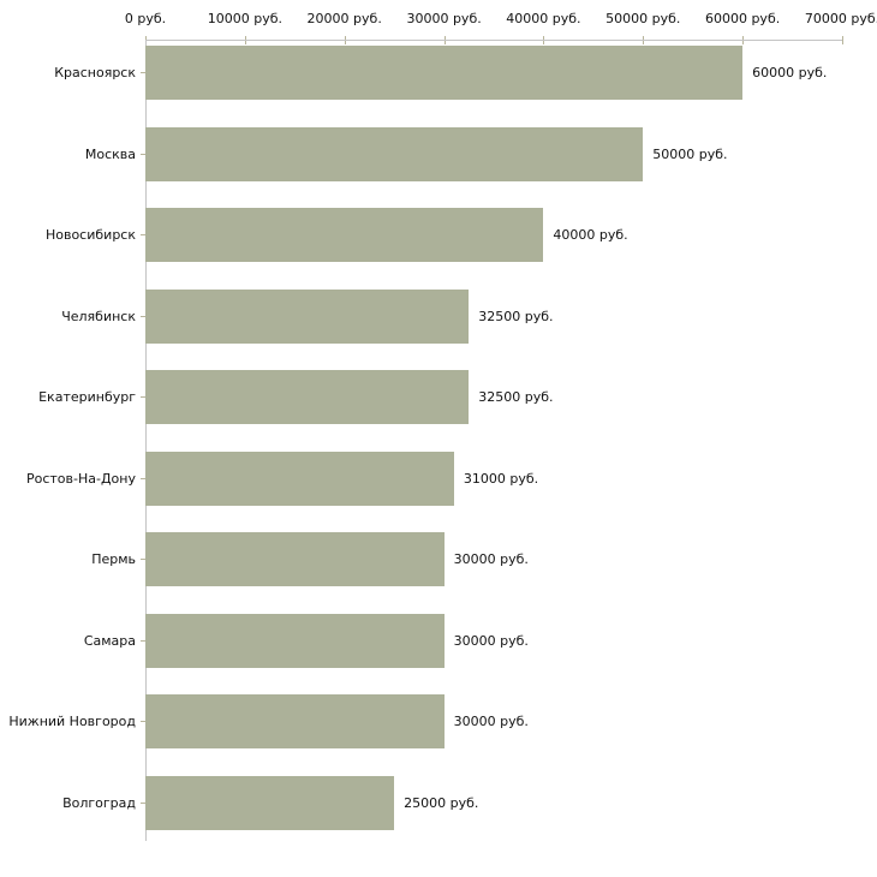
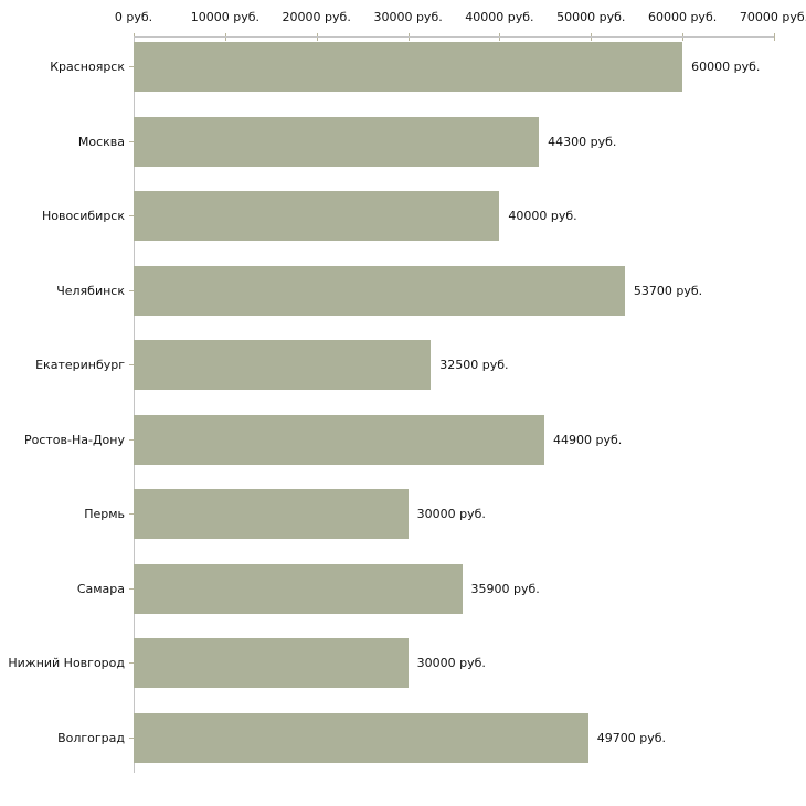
Москва: 50000 -> 44300
Челябинск: 32500 -> 53700
Ростов-На-Дону: 31000 -> 44900
Самара: 30000 -> 35900
Волгоград: 25000 -> 49700
